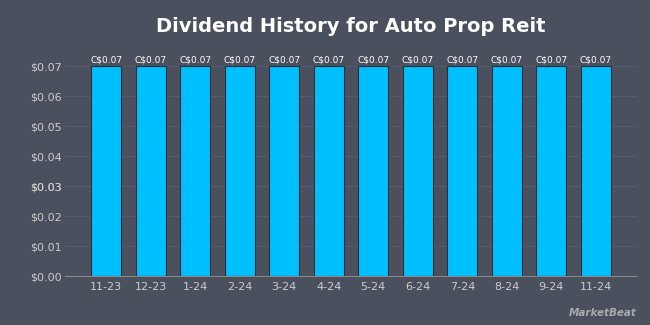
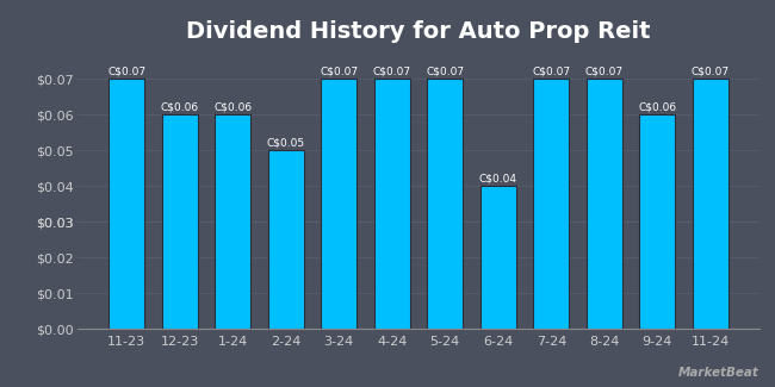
12-23: C$0.07 -> C$0.06
1-24: C$0.07 -> C$0.06
2-24: C$0.07 -> C$0.05
6-24: C$0.07 -> C$0.04
9-24: C$0.07 -> C$0.06
